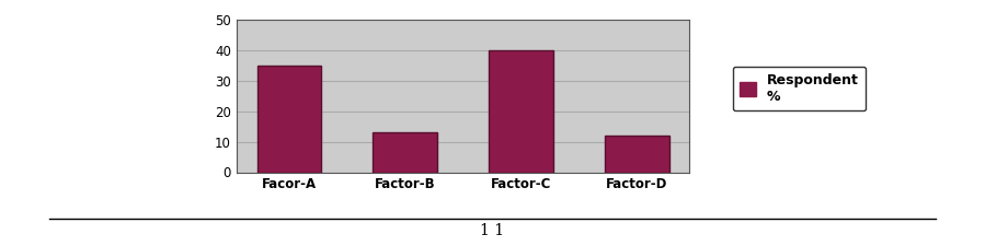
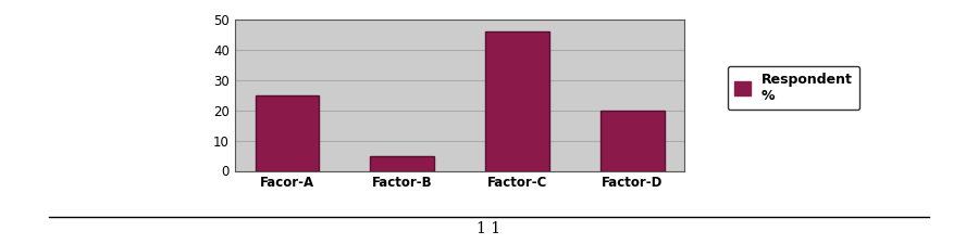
Facor-A: 35 -> 25
Factor-B: 13 -> 5
Factor-C: 40 -> 46
Factor-D: 12 -> 20
